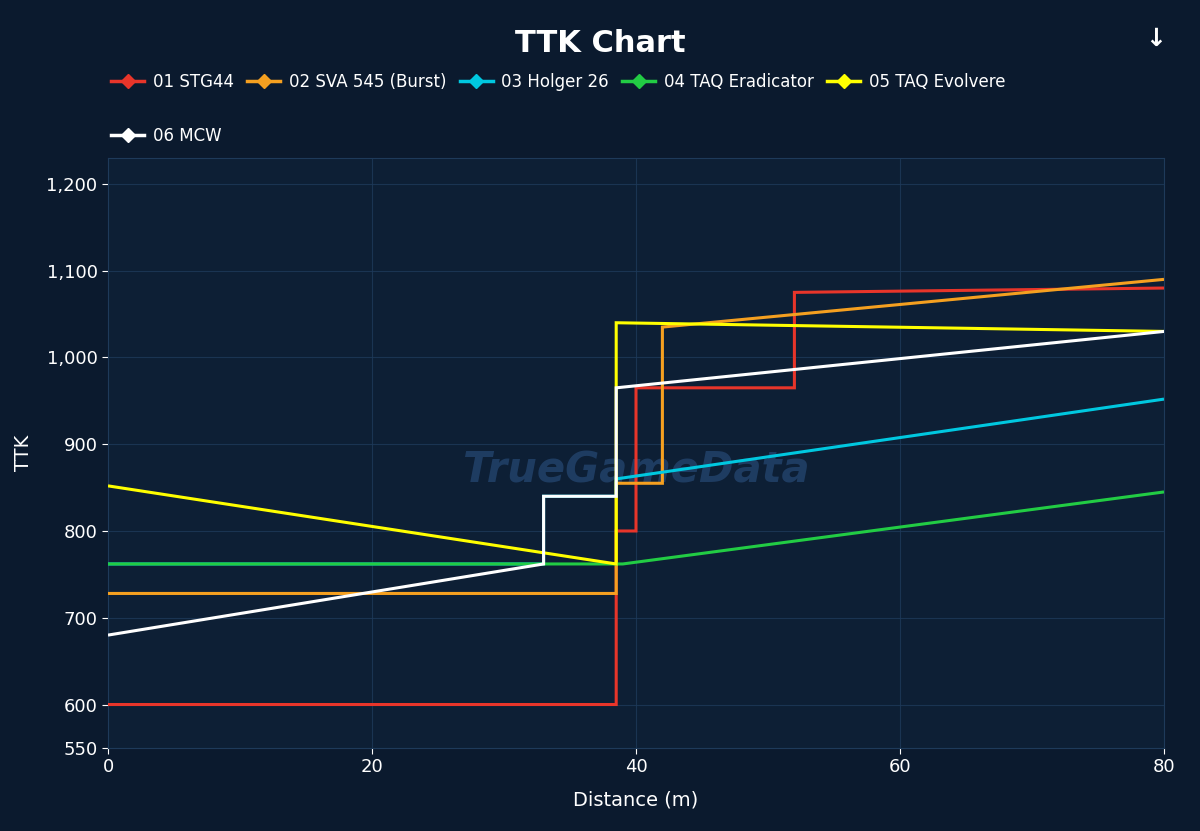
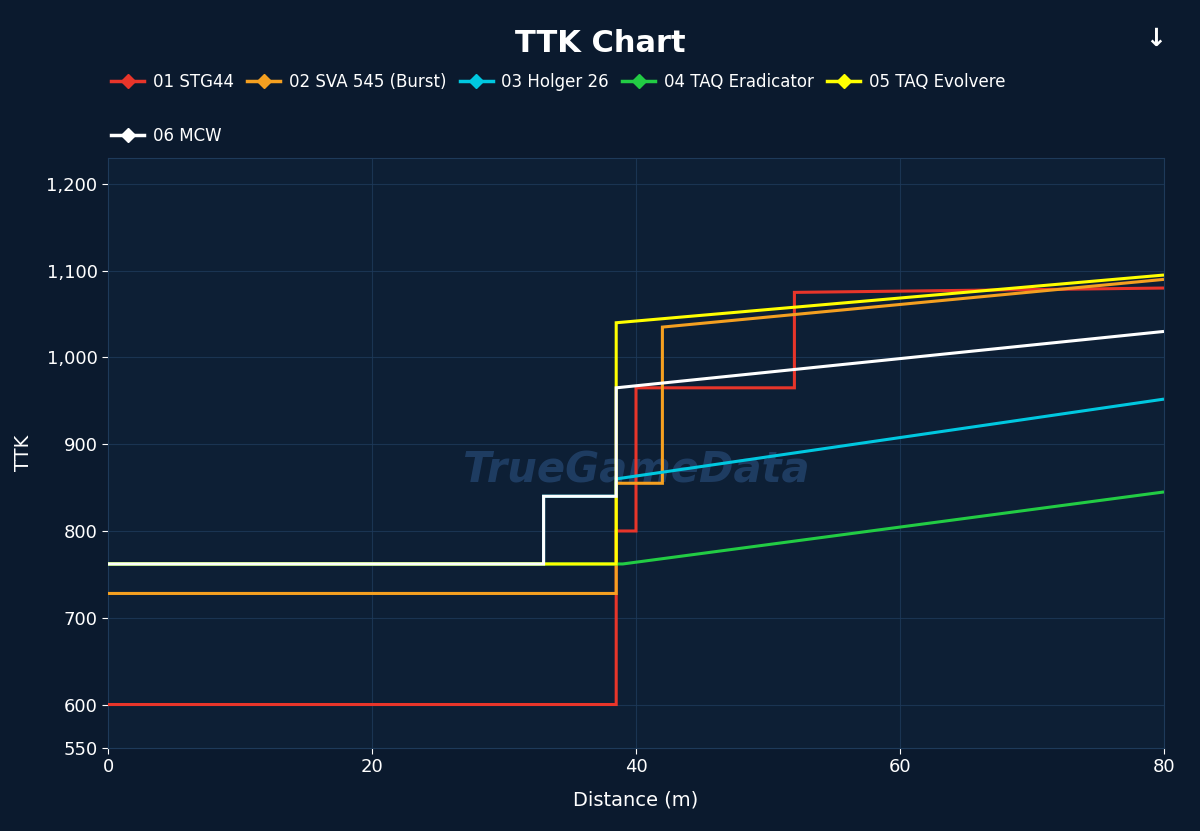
05 TAQ Evolvere/0: 852 -> 762
06 MCW/0: 680 -> 762
05 TAQ Evolvere/80: 1,030 -> 1,095
